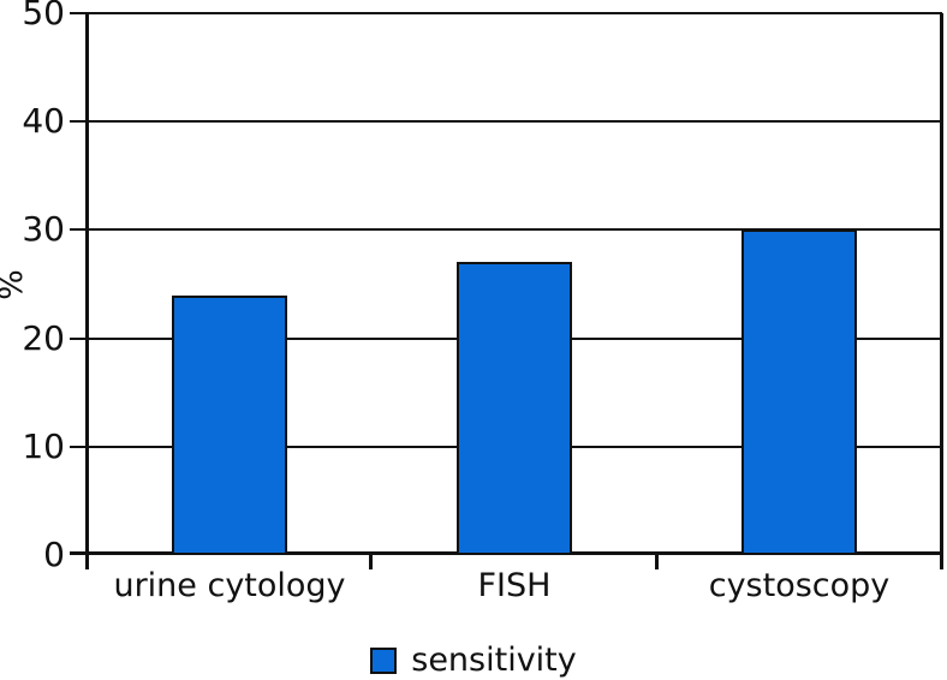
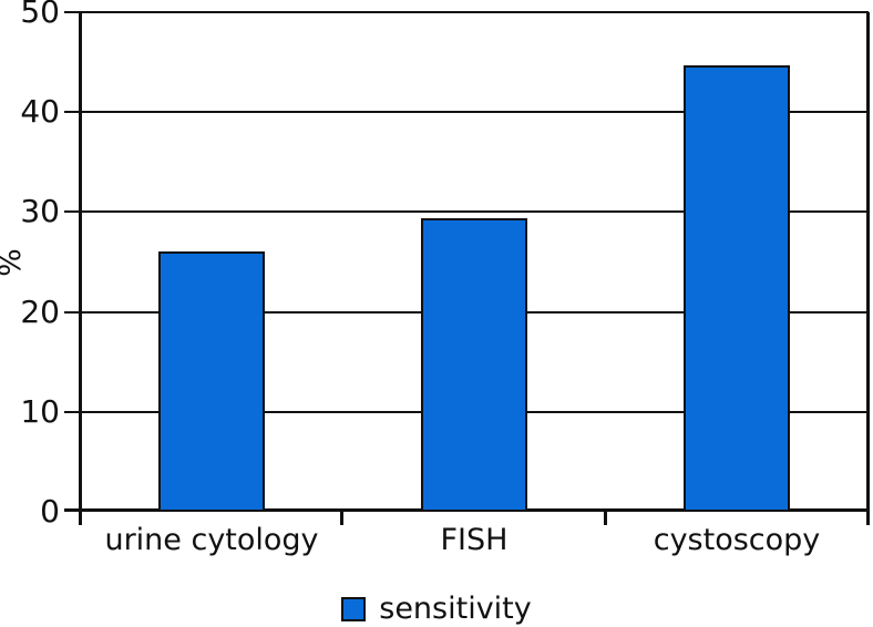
urine cytology: 24 -> 26
FISH: 27 -> 29
cystoscopy: 30 -> 45
